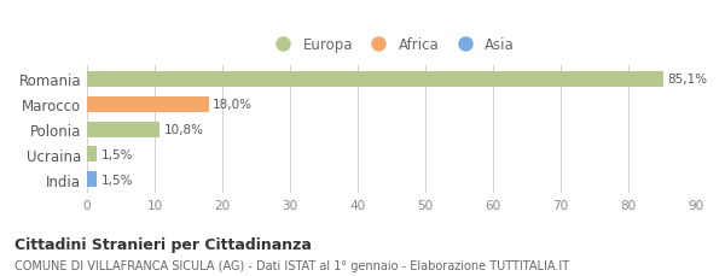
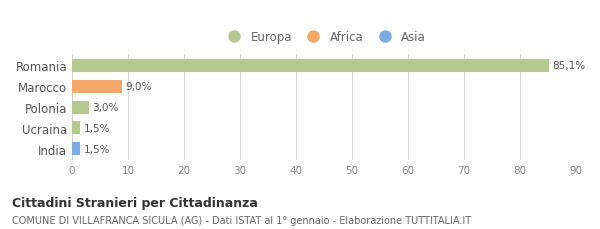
Marocco: 18,0% -> 9,0%
Polonia: 10,8% -> 3,0%
